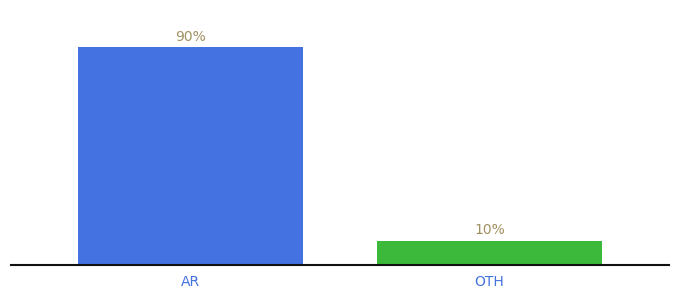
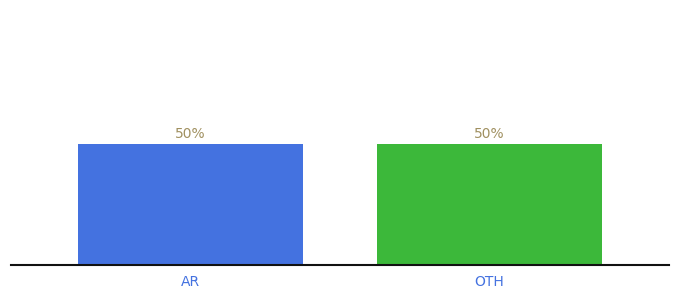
AR: 90% -> 50%
OTH: 10% -> 50%
